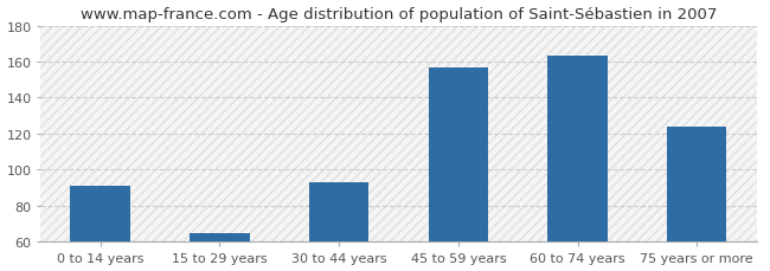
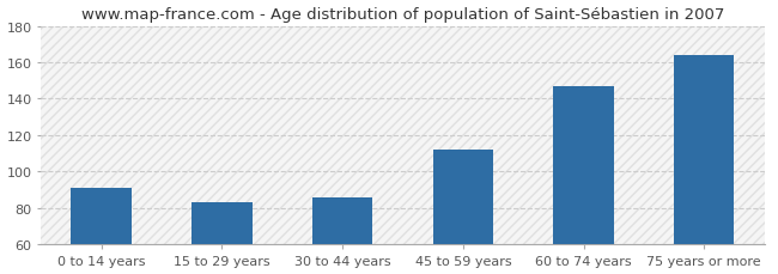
15 to 29 years: 65 -> 83
30 to 44 years: 93 -> 86
45 to 59 years: 157 -> 112
60 to 74 years: 163 -> 147
75 years or more: 124 -> 164
